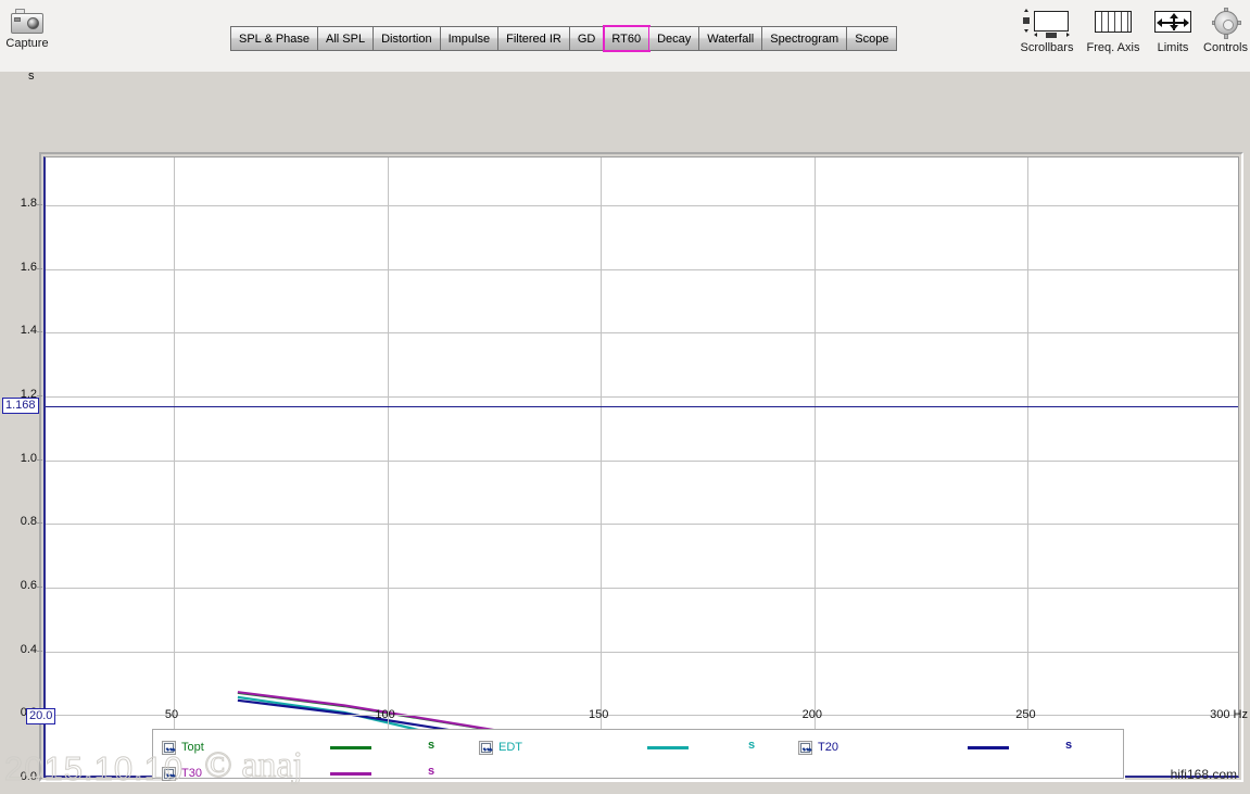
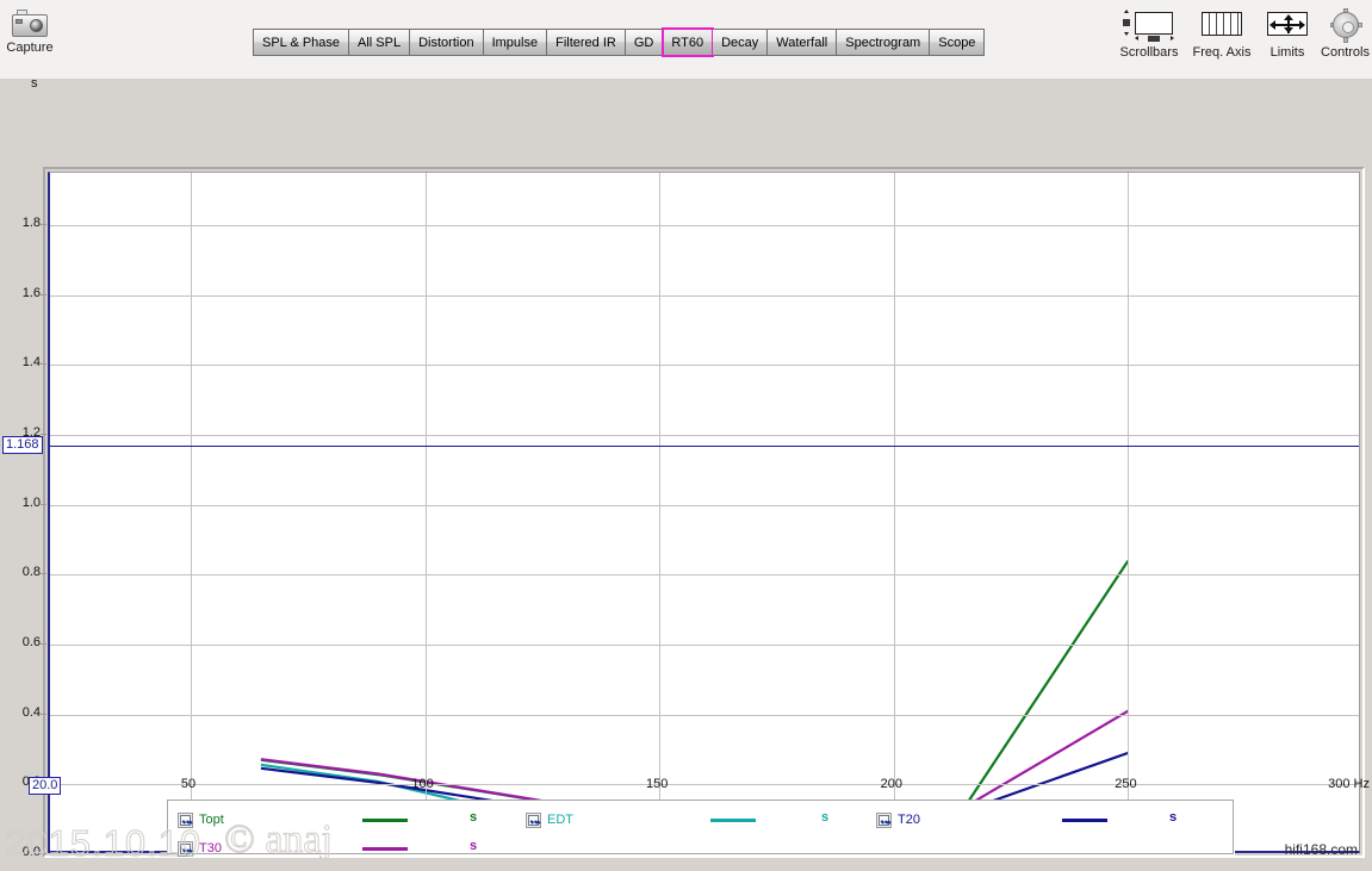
Topt/250: 0.12 -> 0.84
EDT/250: 0.07 -> 0.13
T20/250: 0.12 -> 0.29
T30/250: 0.12 -> 0.41
